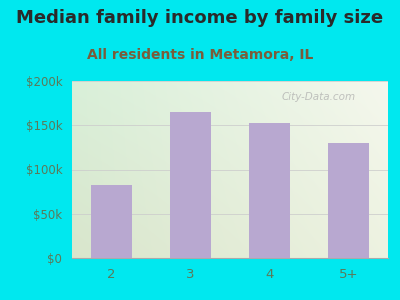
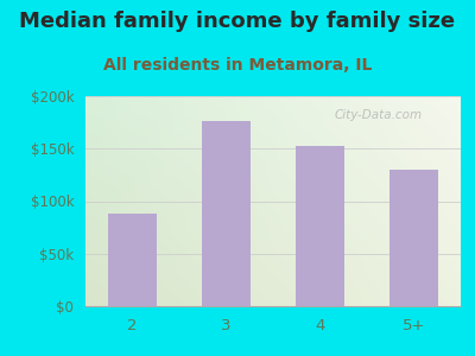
2: $82k -> $88k
3: $165k -> $176k
